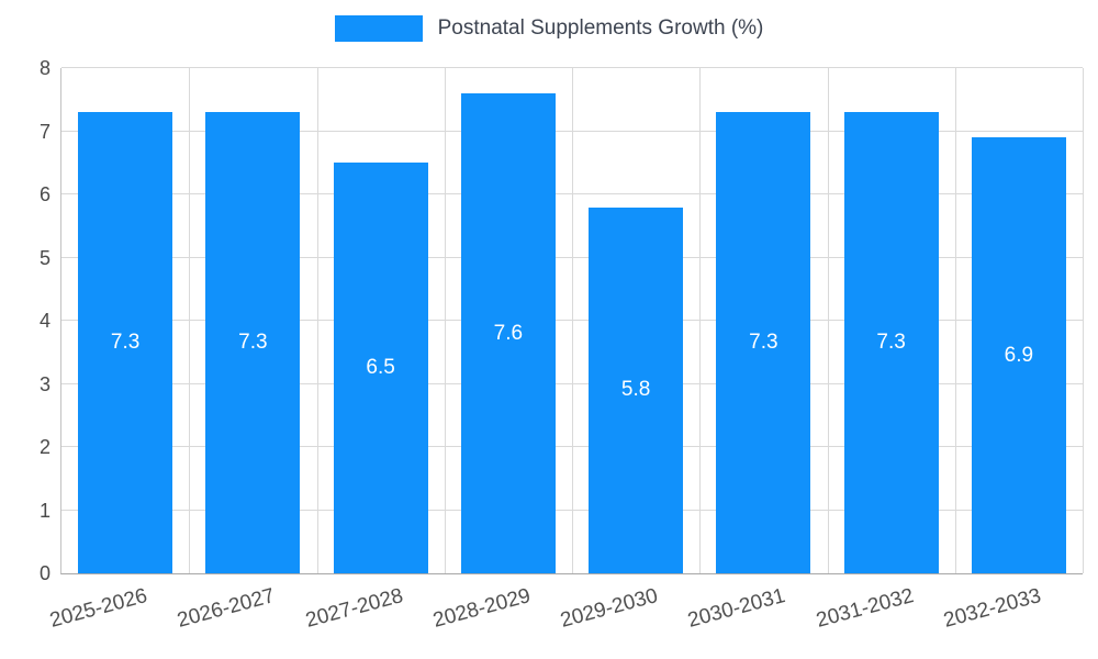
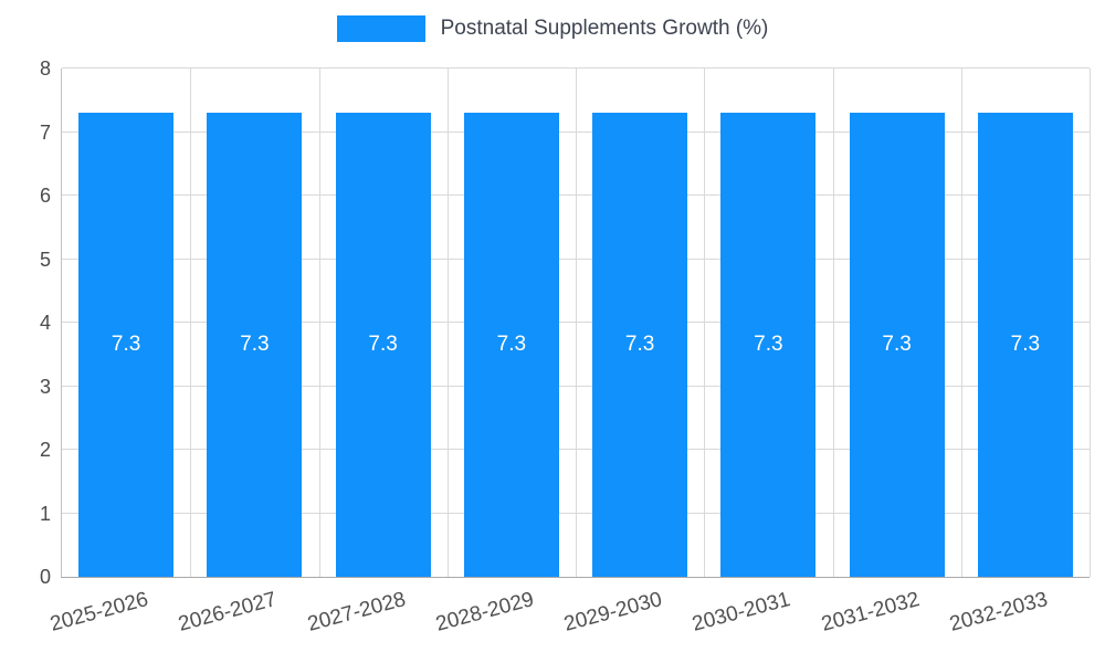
2027-2028: 6.5 -> 7.3
2028-2029: 7.6 -> 7.3
2029-2030: 5.8 -> 7.3
2032-2033: 6.9 -> 7.3
